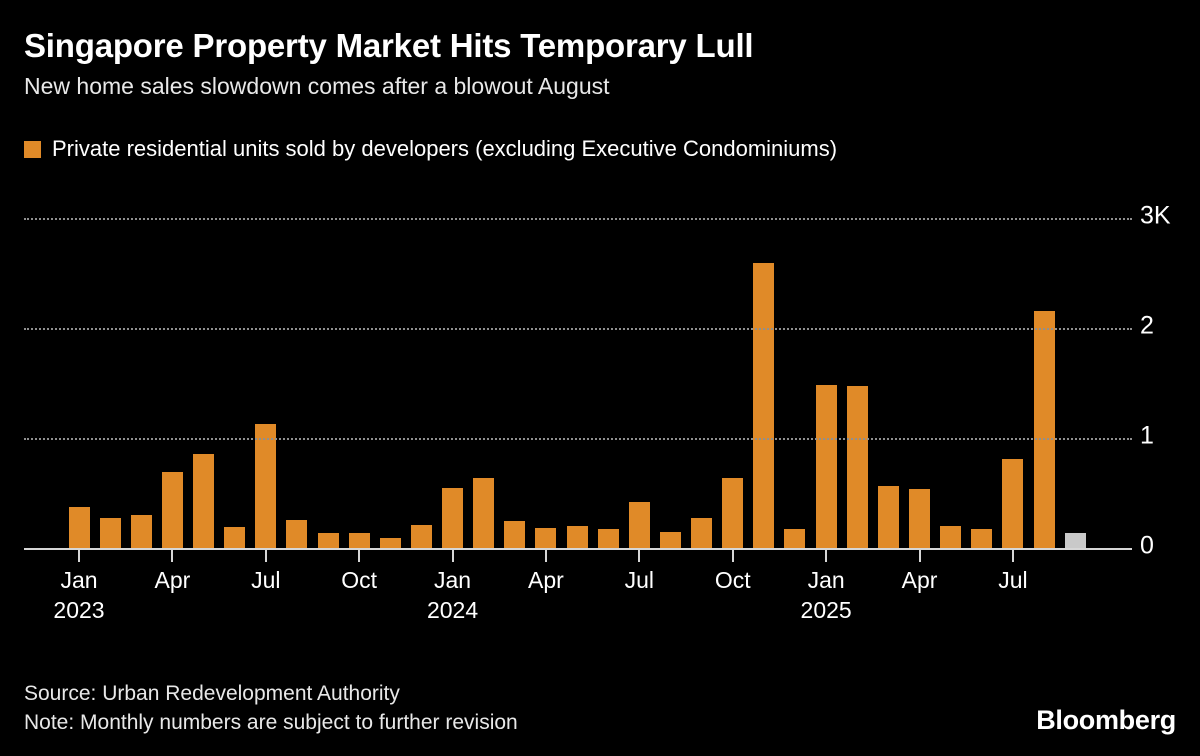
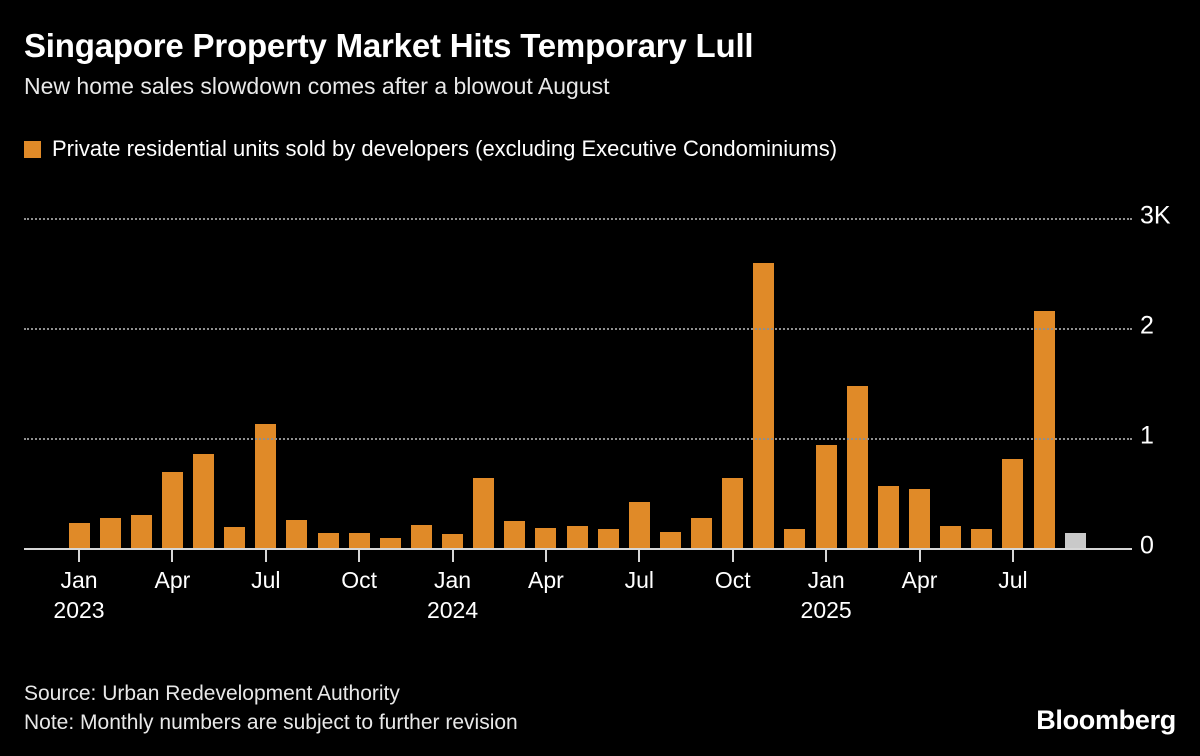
Jan 2023: 0.37K -> 0.23K
Jan 2024: 0.55K -> 0.13K
Jan 2025: 1.48K -> 0.94K
